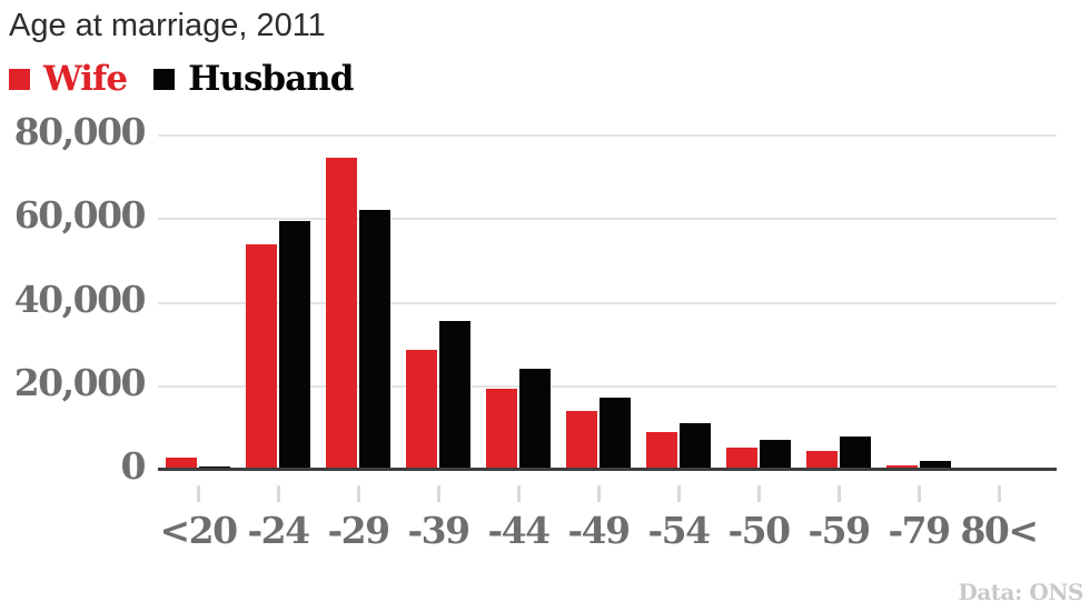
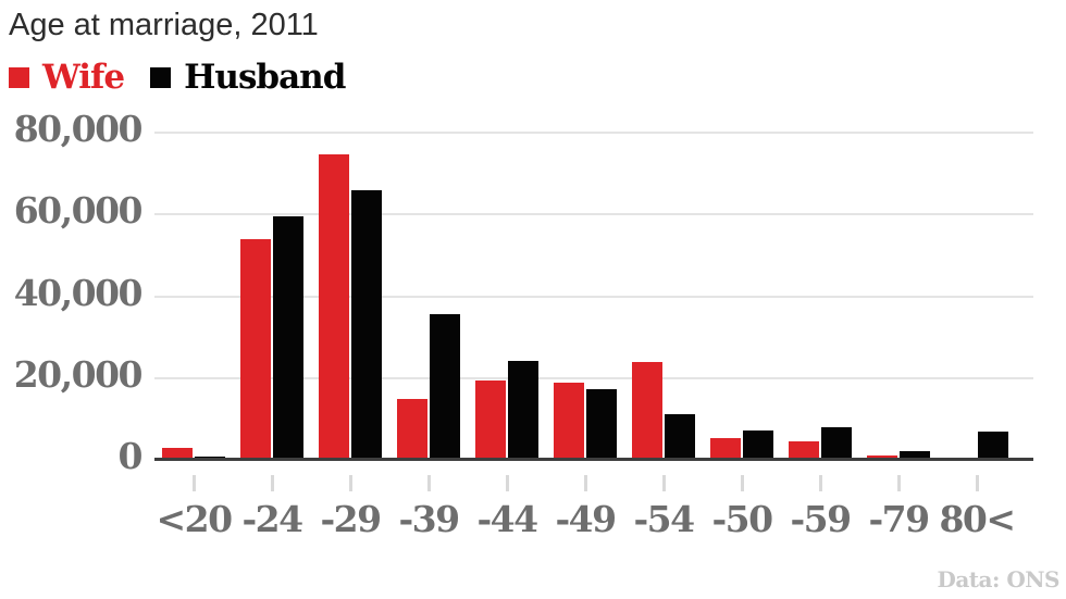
Husband/-29: 62000 -> 66000
Wife/-39: 29000 -> 15000
Wife/-49: 14000 -> 19000
Wife/-54: 9000 -> 24000
Husband/80<: 1000 -> 7000
